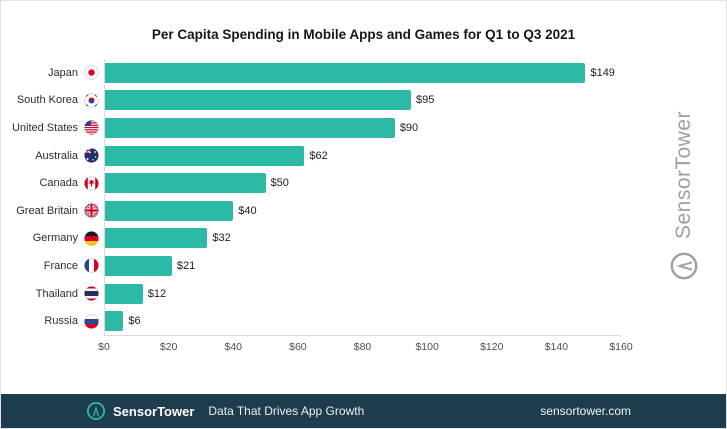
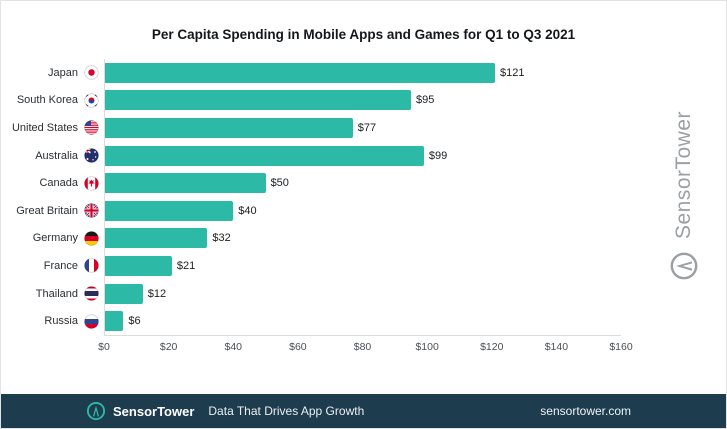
Japan: $149 -> $121
United States: $90 -> $77
Australia: $62 -> $99
